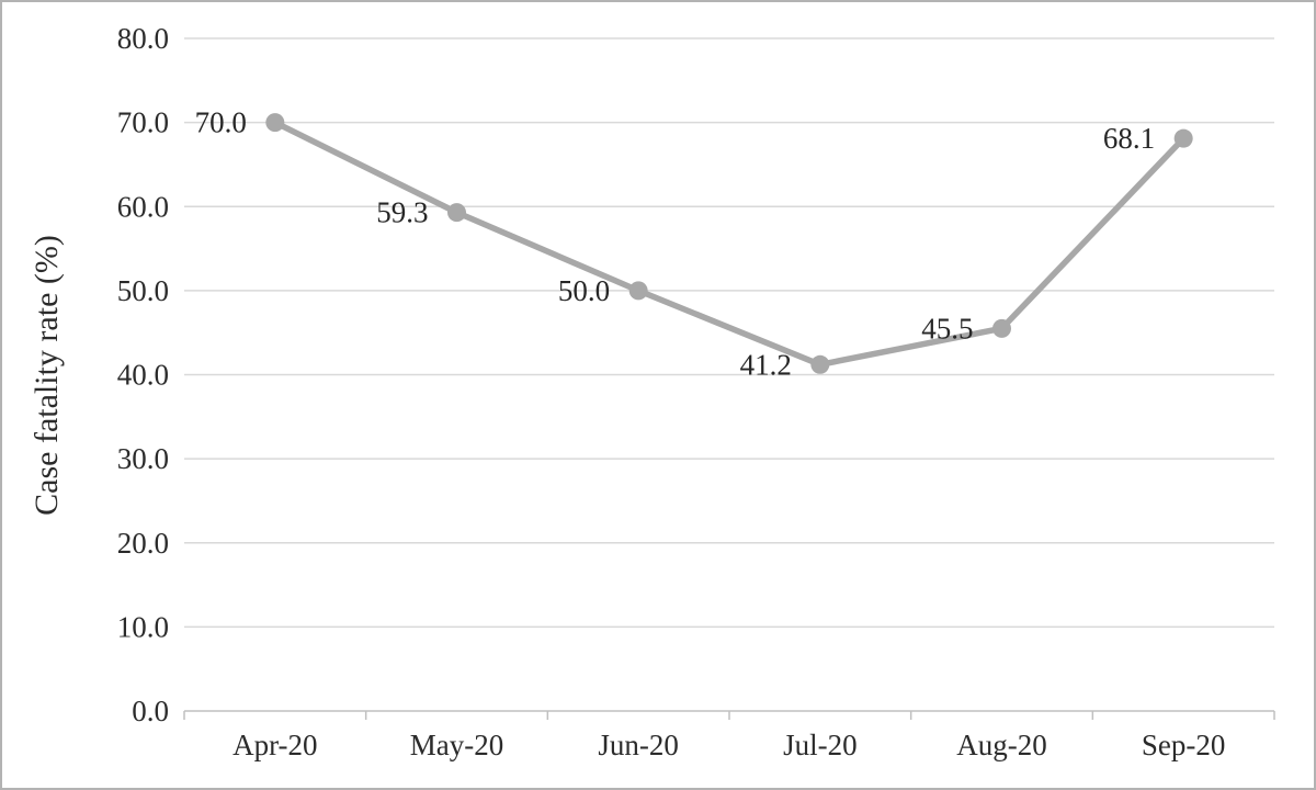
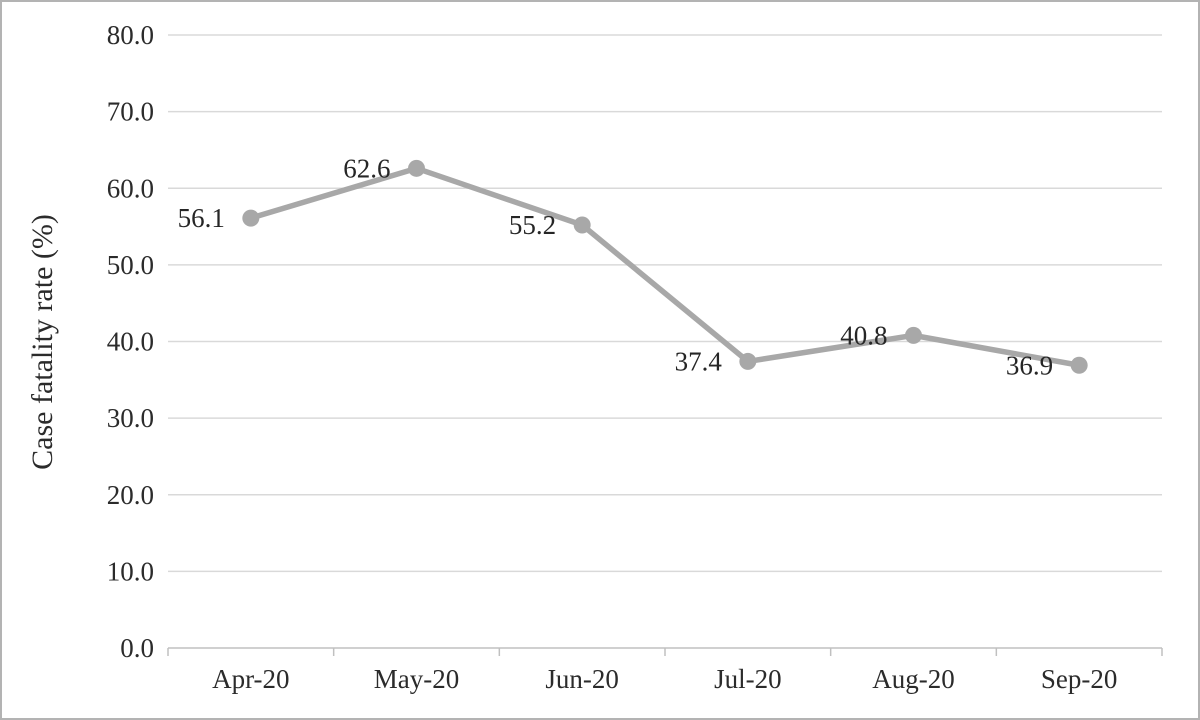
Apr-20: 70.0 -> 56.1
May-20: 59.3 -> 62.6
Jun-20: 50.0 -> 55.2
Jul-20: 41.2 -> 37.4
Aug-20: 45.5 -> 40.8
Sep-20: 68.1 -> 36.9
